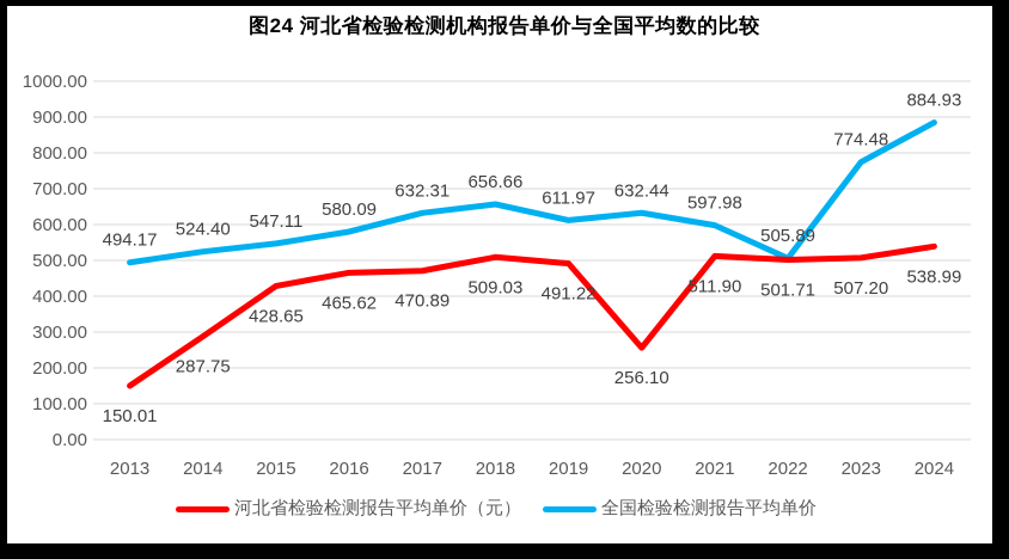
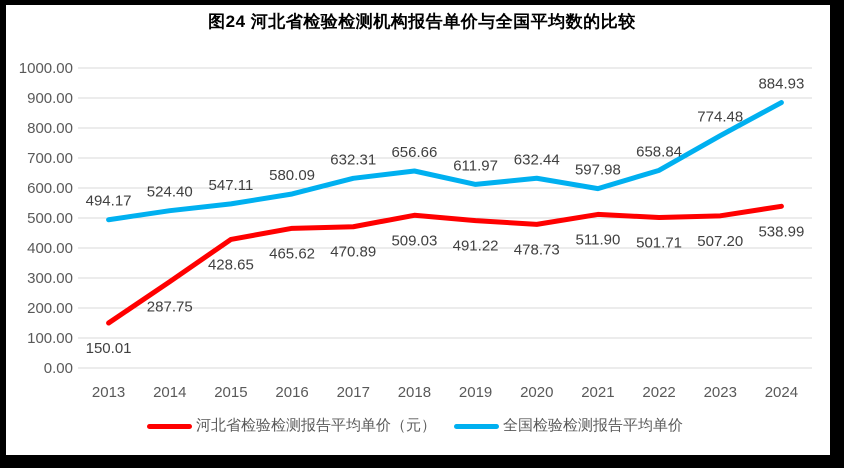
河北省检验检测报告平均单价（元）/2020: 256.10 -> 478.73
全国检验检测报告平均单价/2022: 505.89 -> 658.84
